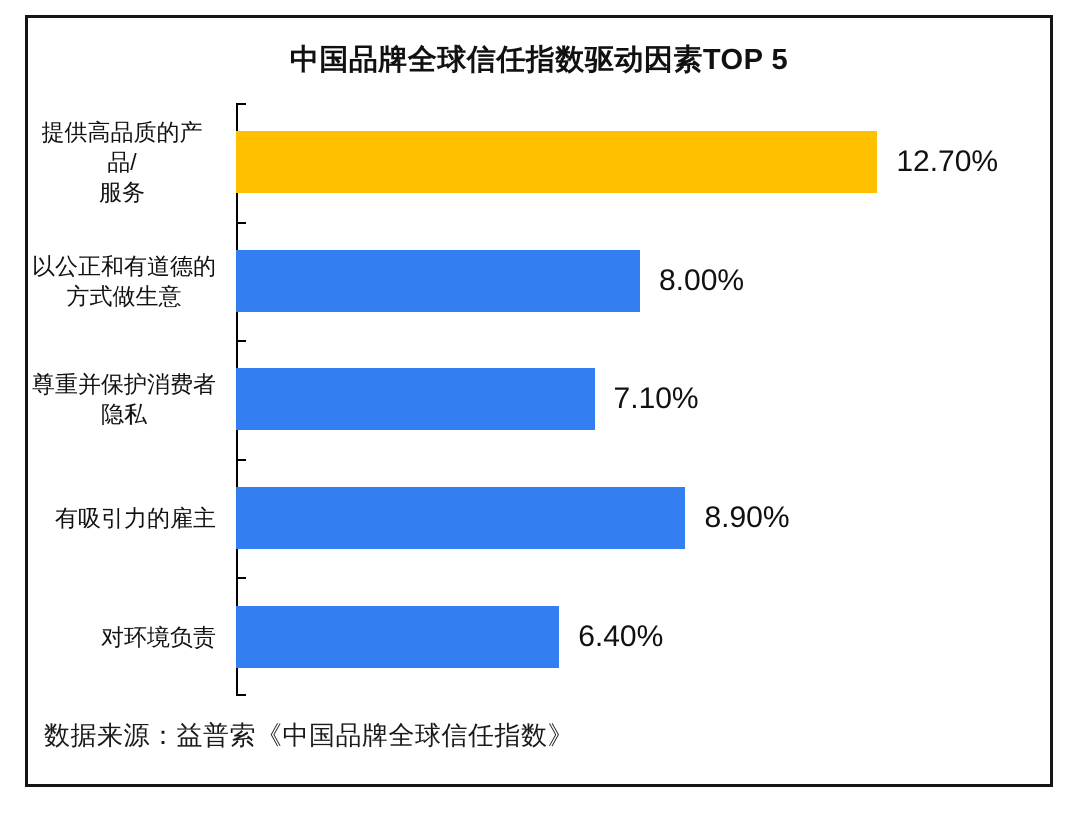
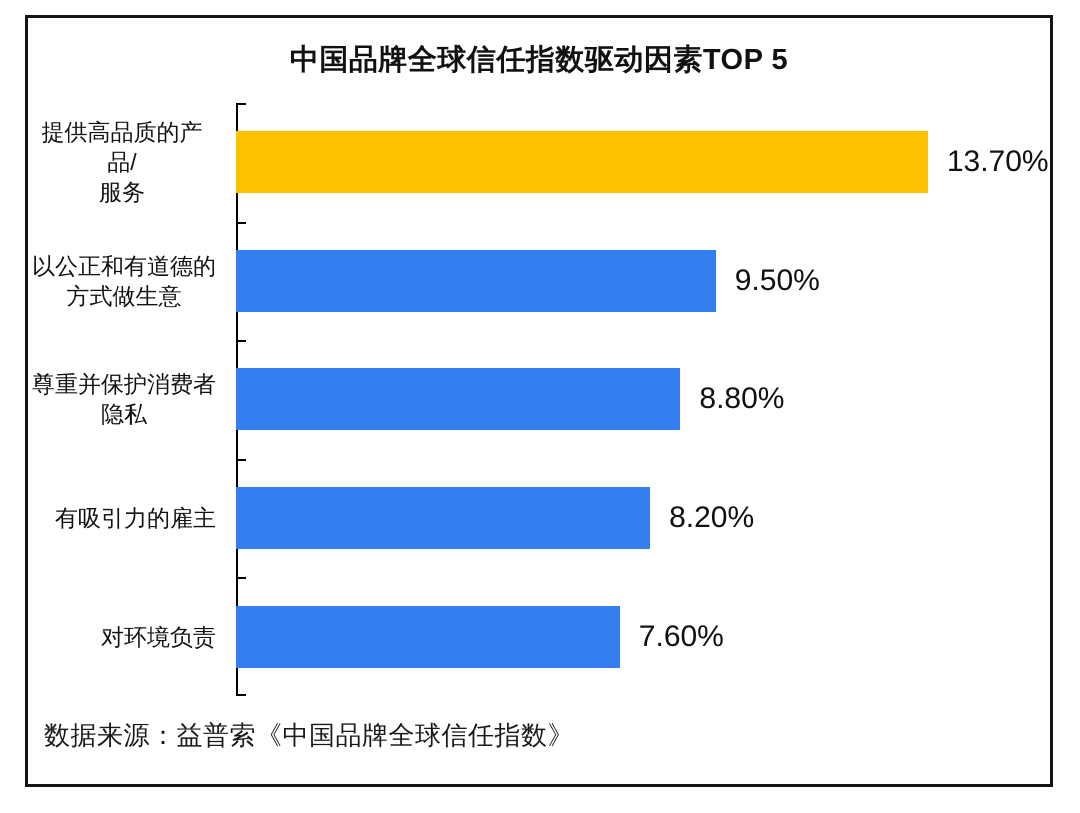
提供高品质的产品/服务: 12.70% -> 13.70%
以公正和有道德的方式做生意: 8.00% -> 9.50%
尊重并保护消费者隐私: 7.10% -> 8.80%
有吸引力的雇主: 8.90% -> 8.20%
对环境负责: 6.40% -> 7.60%
